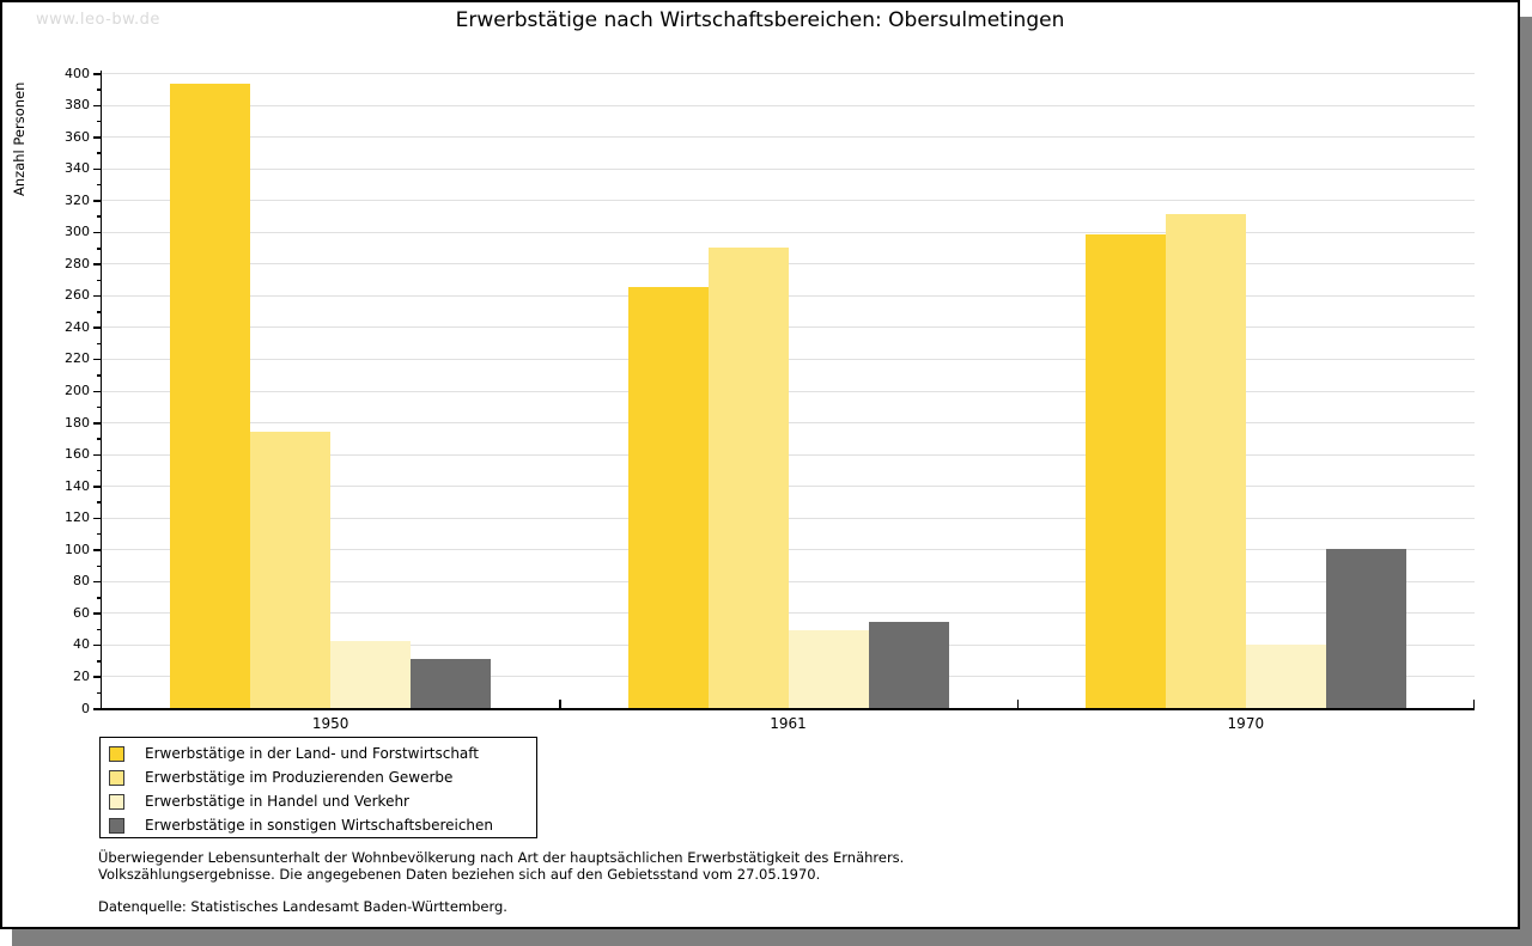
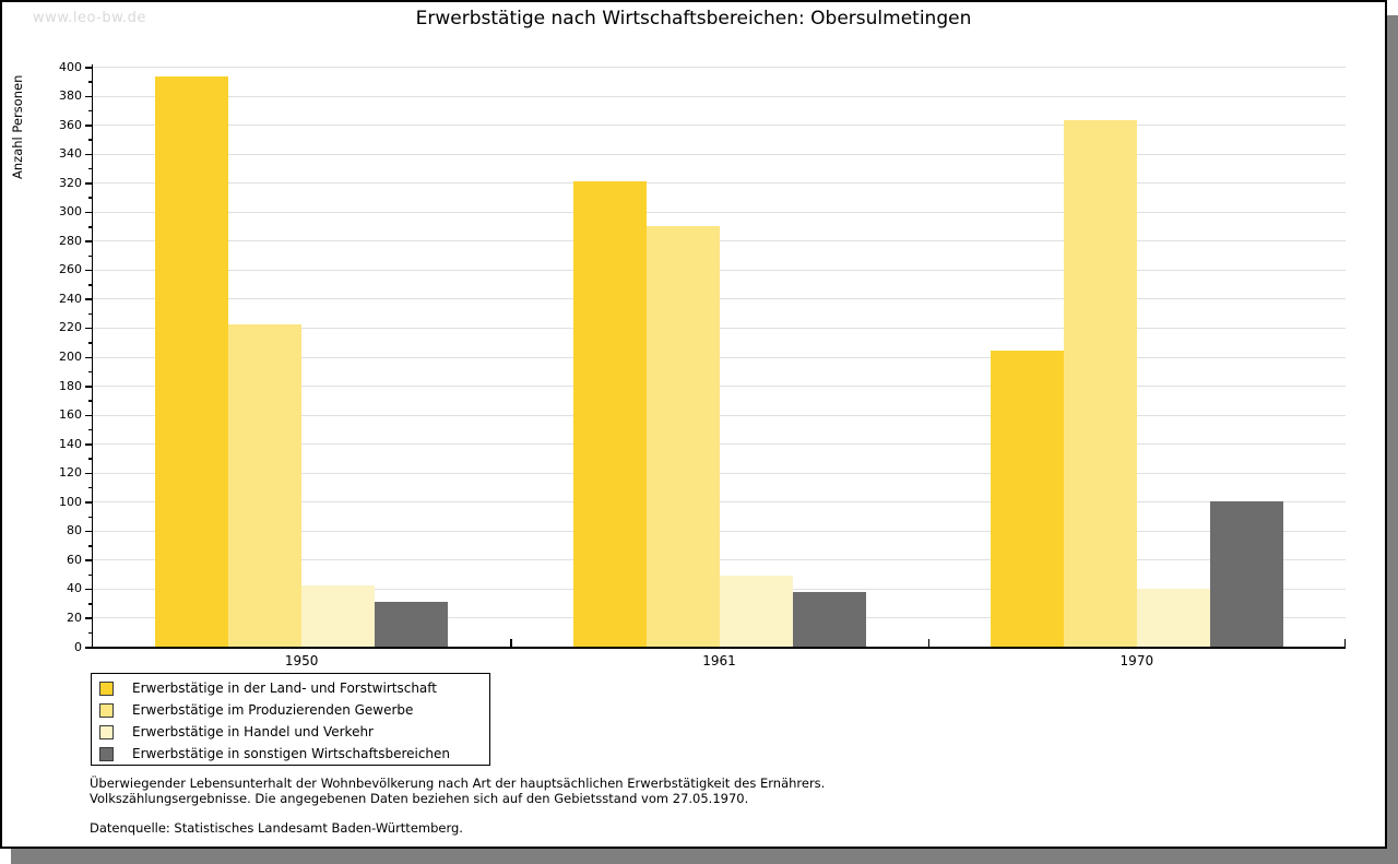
Erwerbstätige im Produzierenden Gewerbe/1950: 174 -> 222
Erwerbstätige in der Land- und Forstwirtschaft/1961: 265 -> 321
Erwerbstätige in sonstigen Wirtschaftsbereichen/1961: 54 -> 38
Erwerbstätige in der Land- und Forstwirtschaft/1970: 298 -> 204
Erwerbstätige im Produzierenden Gewerbe/1970: 311 -> 363
